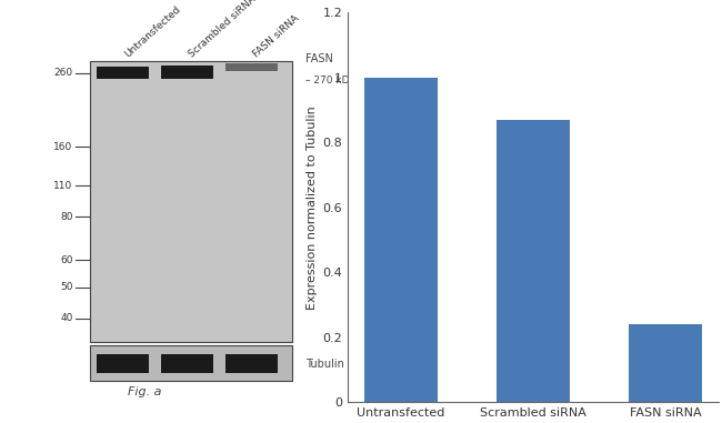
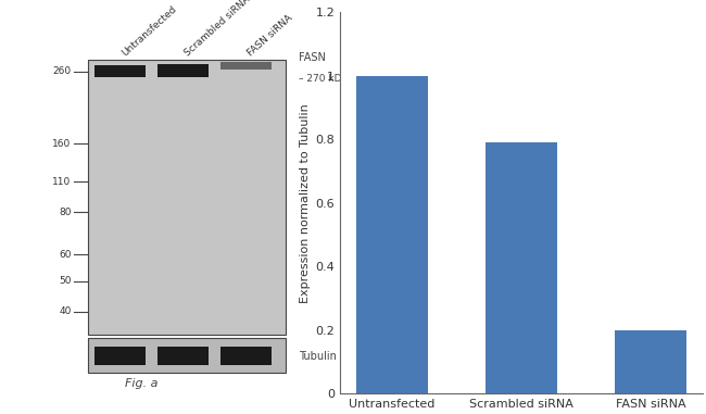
Scrambled siRNA: 0.87 -> 0.79
FASN siRNA: 0.24 -> 0.20
